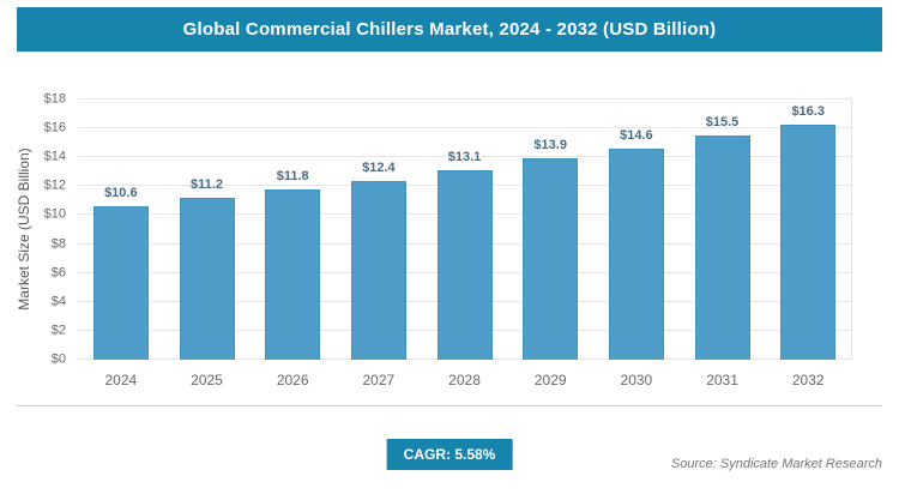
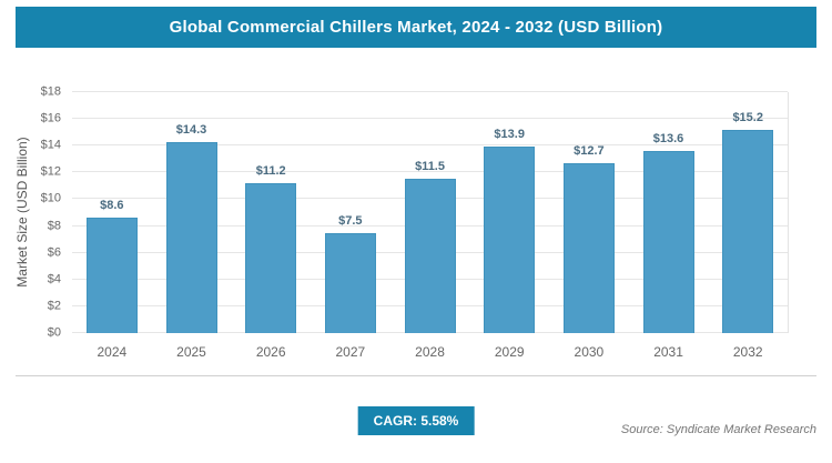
2024: $10.6 -> $8.6
2025: $11.2 -> $14.3
2026: $11.8 -> $11.2
2027: $12.4 -> $7.5
2028: $13.1 -> $11.5
2030: $14.6 -> $12.7
2031: $15.5 -> $13.6
2032: $16.3 -> $15.2
